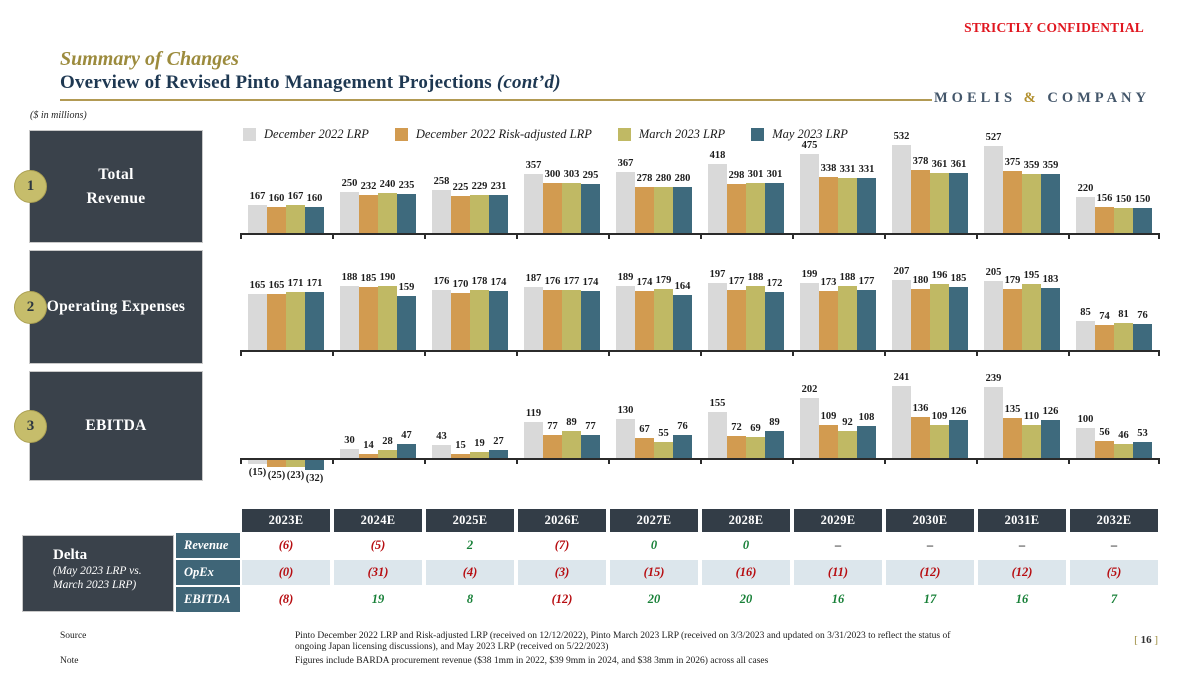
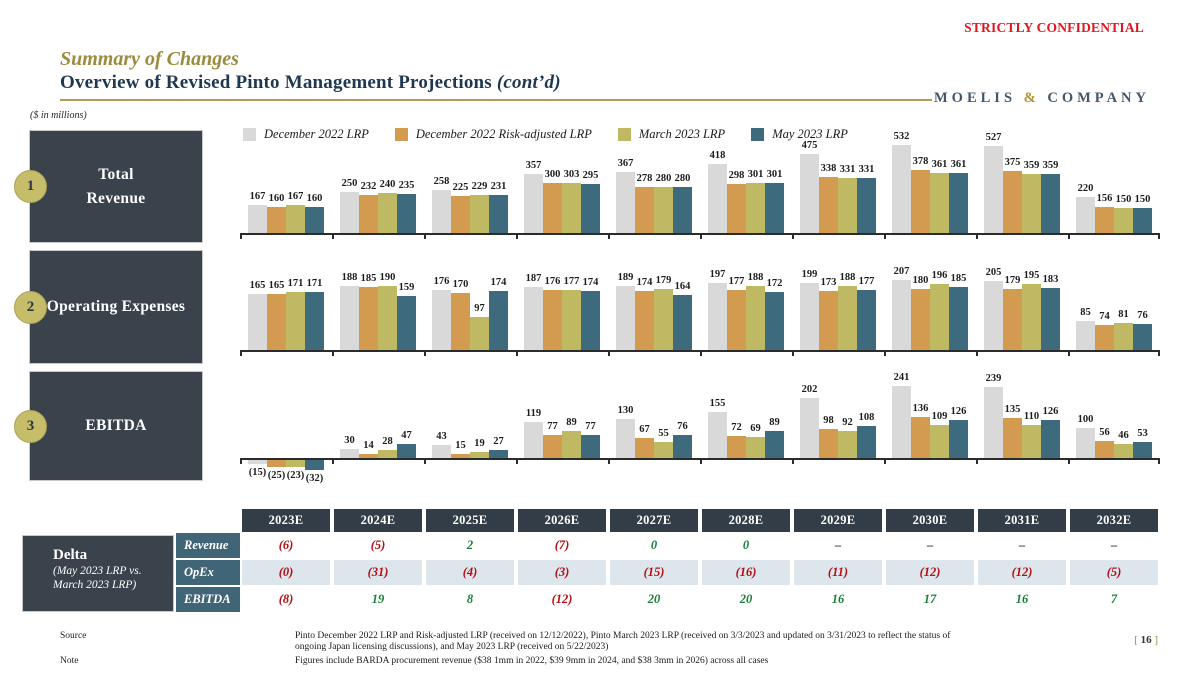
Operating Expenses/March 2023 LRP/2025E: 178 -> 97
EBITDA/December 2022 Risk-adjusted LRP/2029E: 109 -> 98
